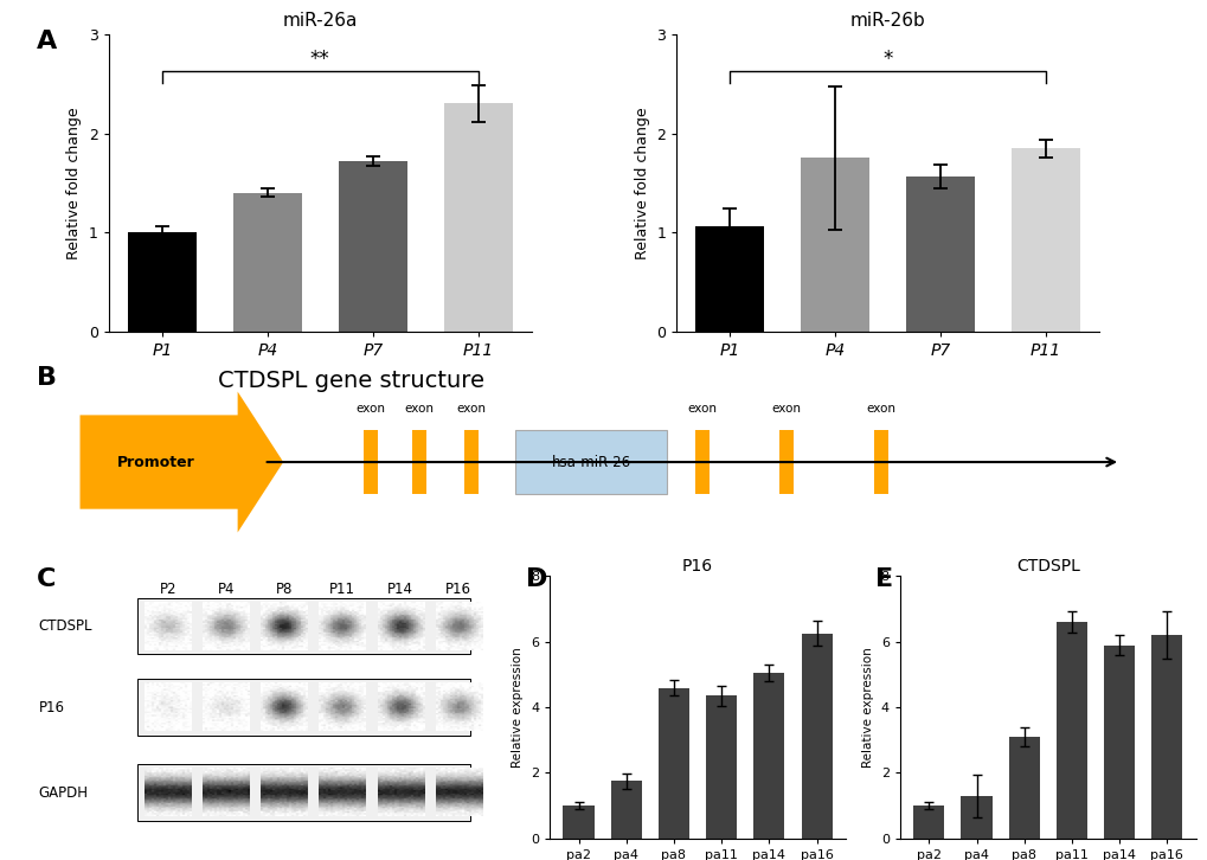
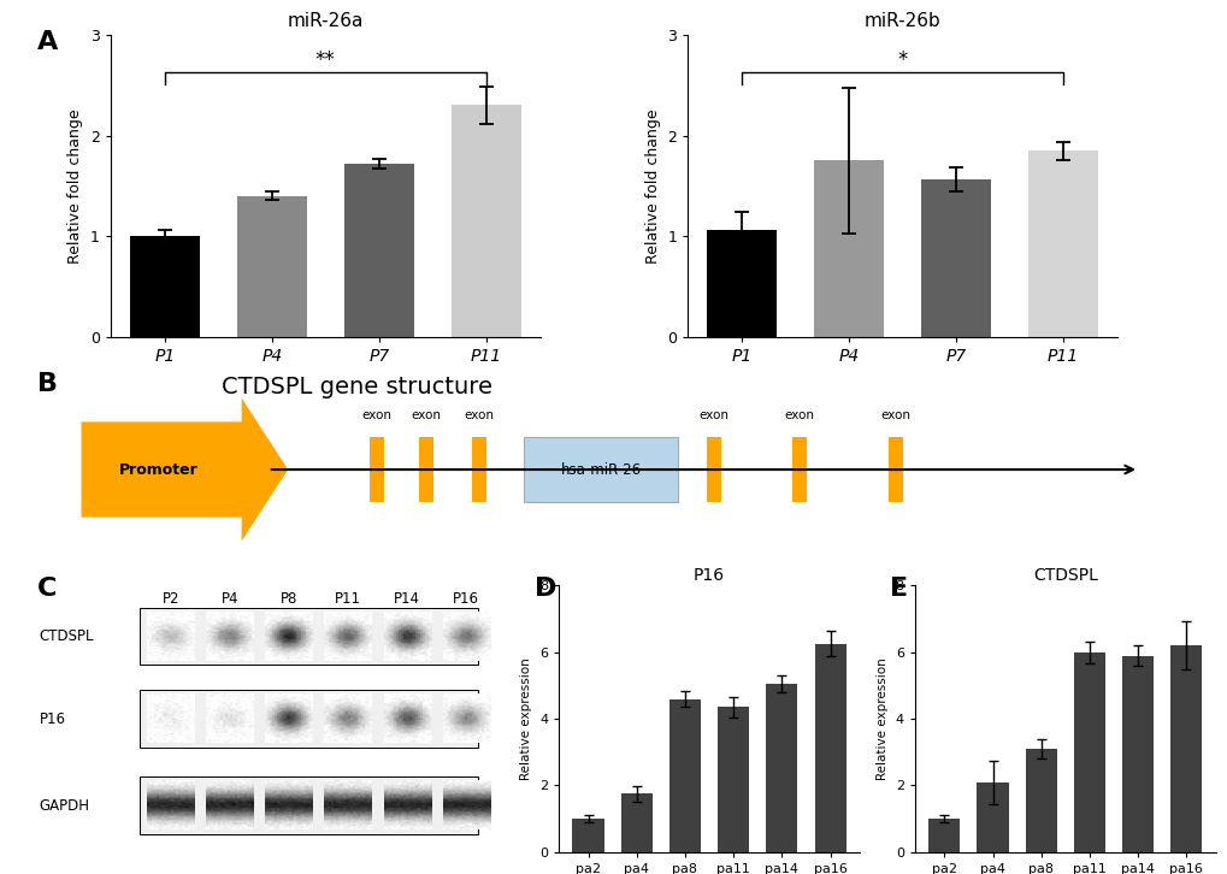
CTDSPL/pa4: 1.3 -> 2.1
CTDSPL/pa11: 6.6 -> 6.0
